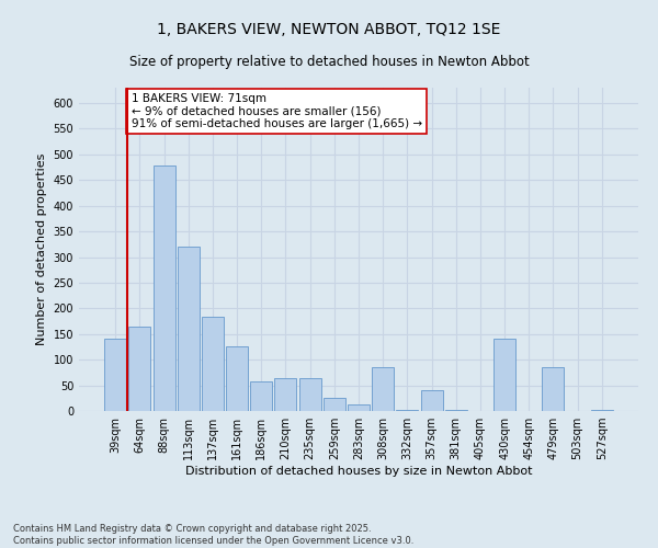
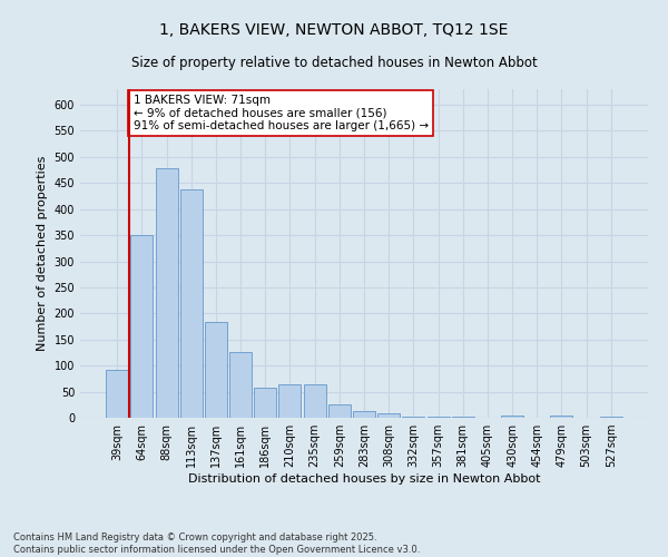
39sqm: 140 -> 92
64sqm: 165 -> 350
113sqm: 320 -> 437
308sqm: 85 -> 8
357sqm: 40 -> 2
430sqm: 140 -> 5
479sqm: 85 -> 5
